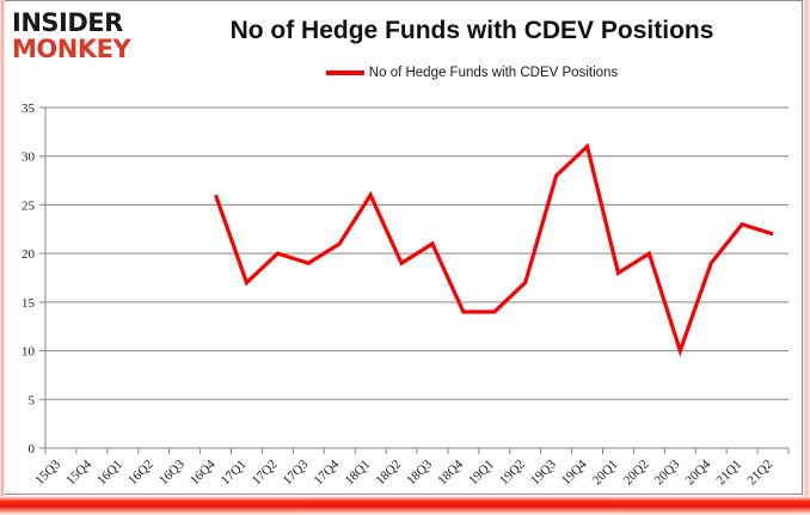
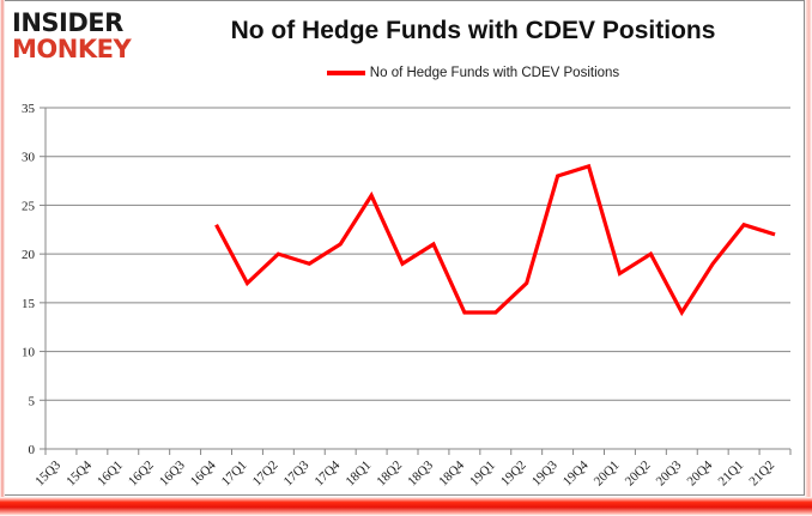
16Q4: 26 -> 23
19Q4: 31 -> 29
20Q3: 10 -> 14
